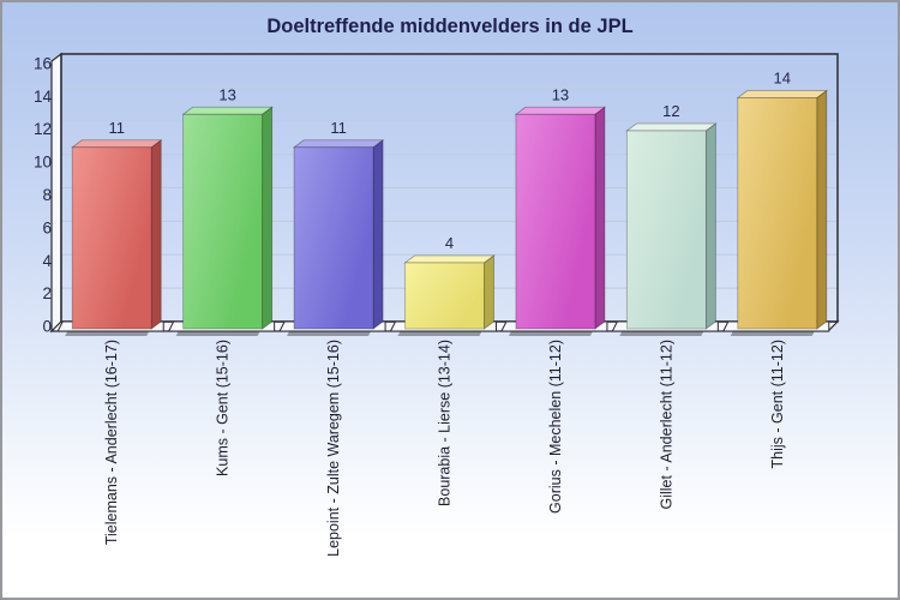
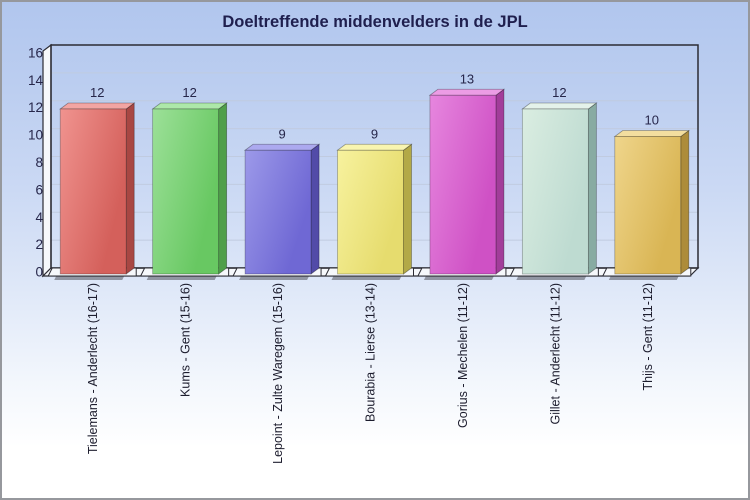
Tielemans - Anderlecht (16-17): 11 -> 12
Kums - Gent (15-16): 13 -> 12
Lepoint - Zulte Waregem (15-16): 11 -> 9
Bourabia - Lierse (13-14): 4 -> 9
Thijs - Gent (11-12): 14 -> 10
